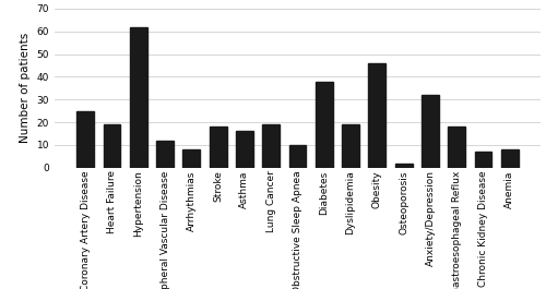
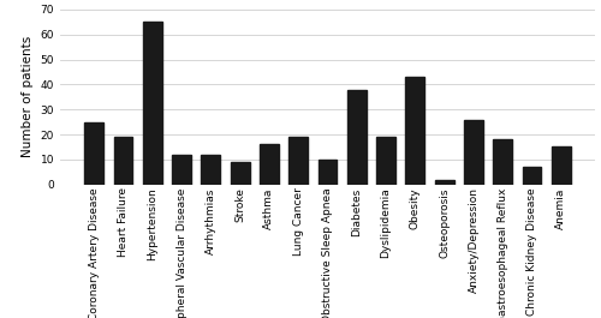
Hypertension: 62 -> 65
Arrhythmias: 8 -> 12
Stroke: 18 -> 9
Obesity: 46 -> 43
Anxiety/Depression: 32 -> 26
Anemia: 8 -> 15
